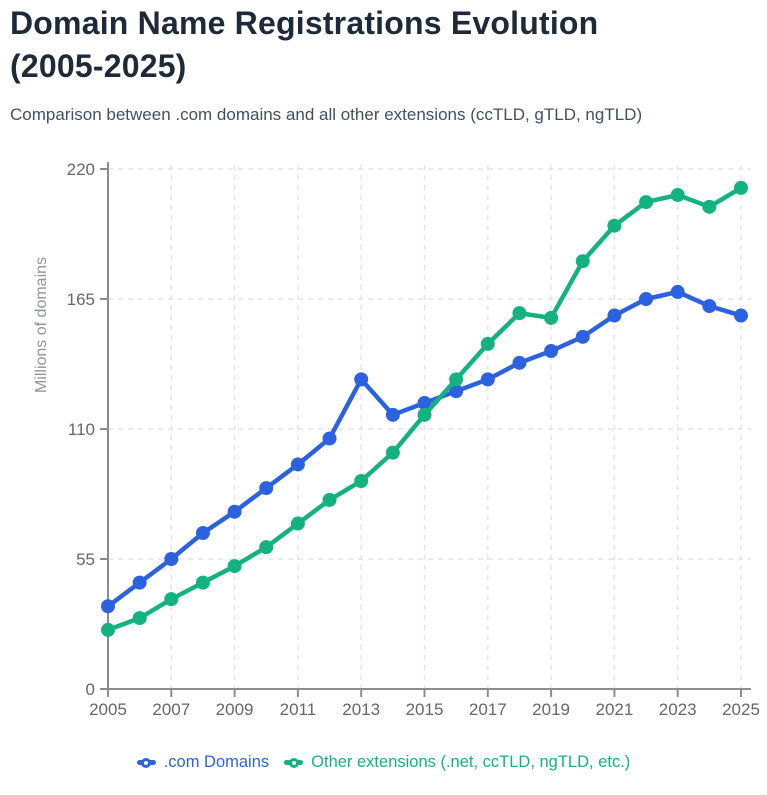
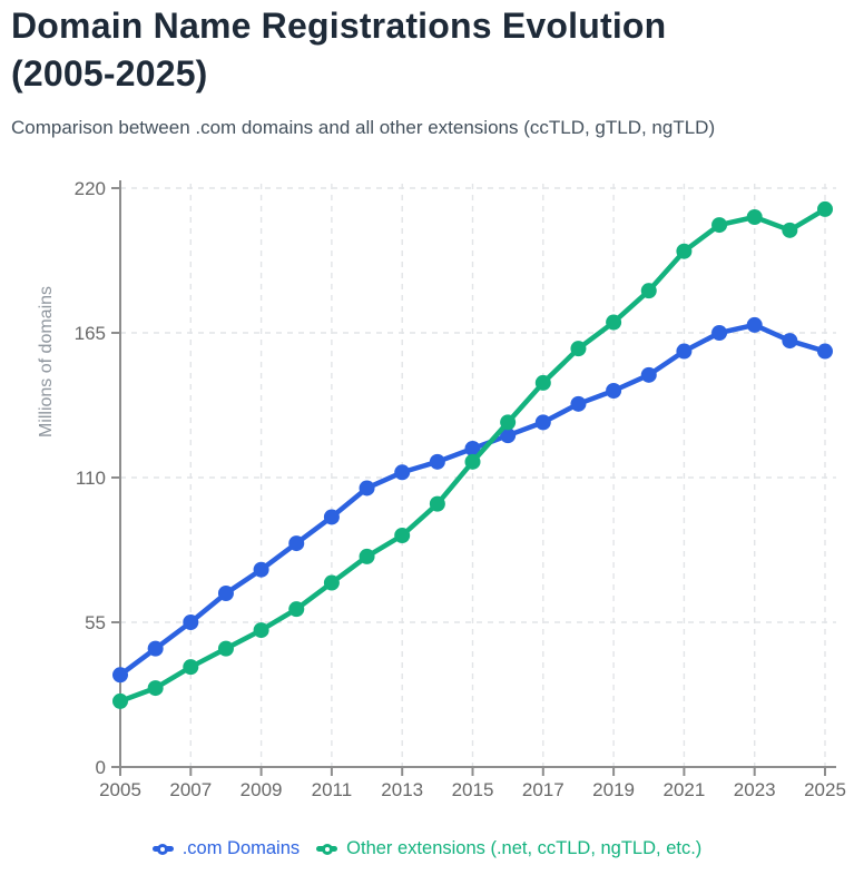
.com Domains/2013: 131 -> 112
Other extensions (.net, ccTLD, ngTLD, etc.)/2019: 157 -> 169
